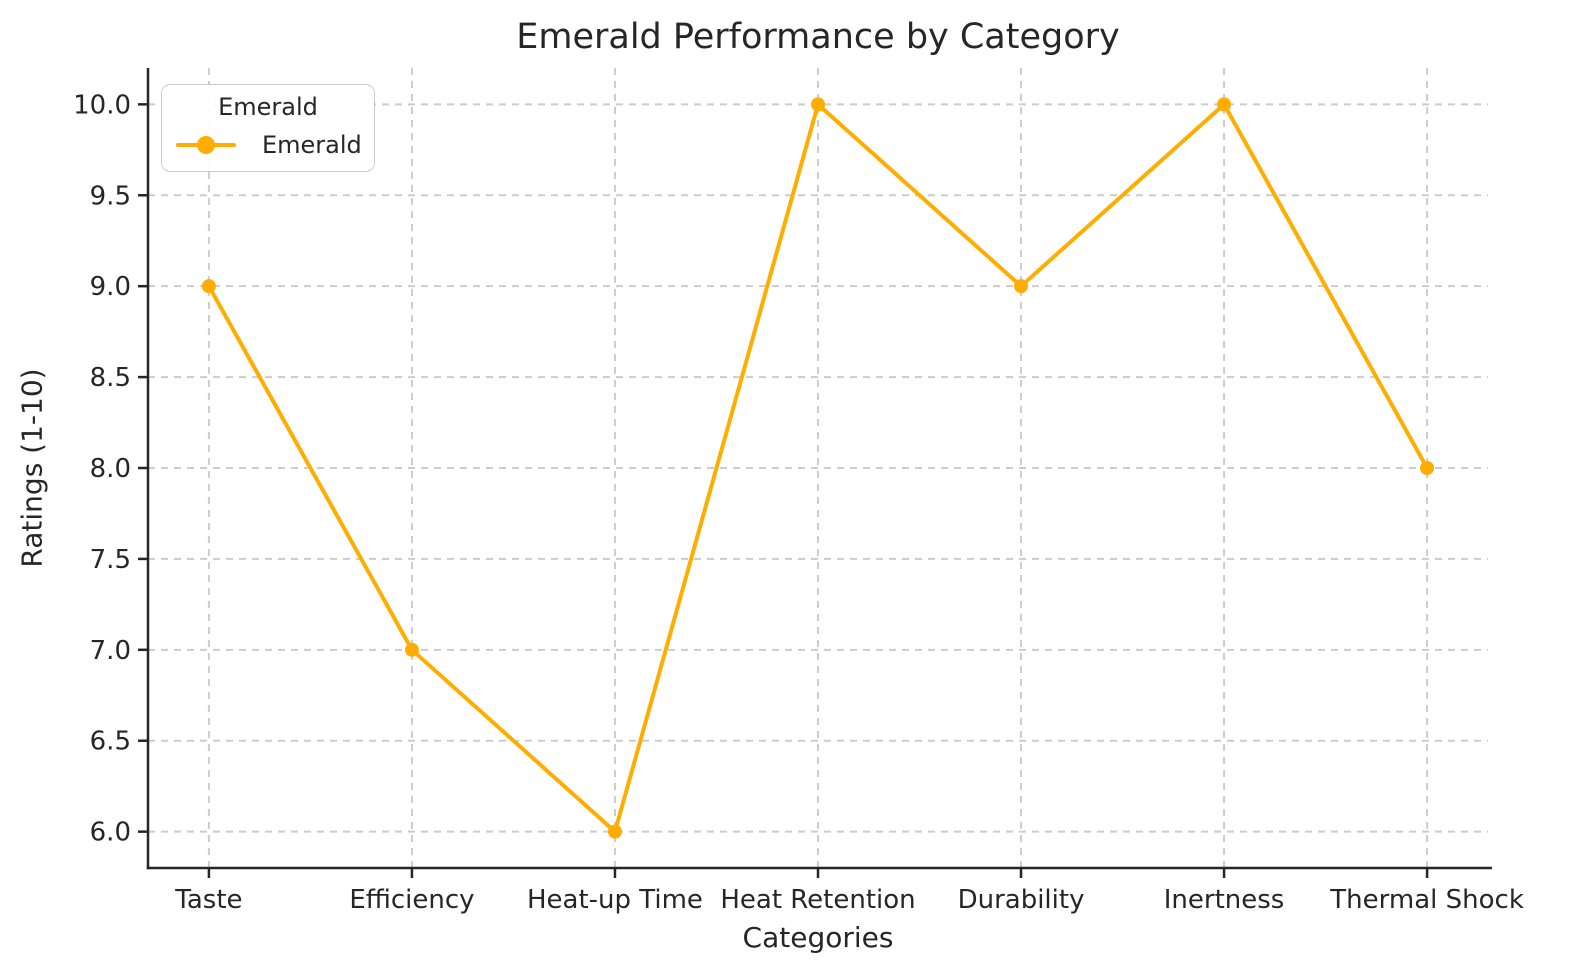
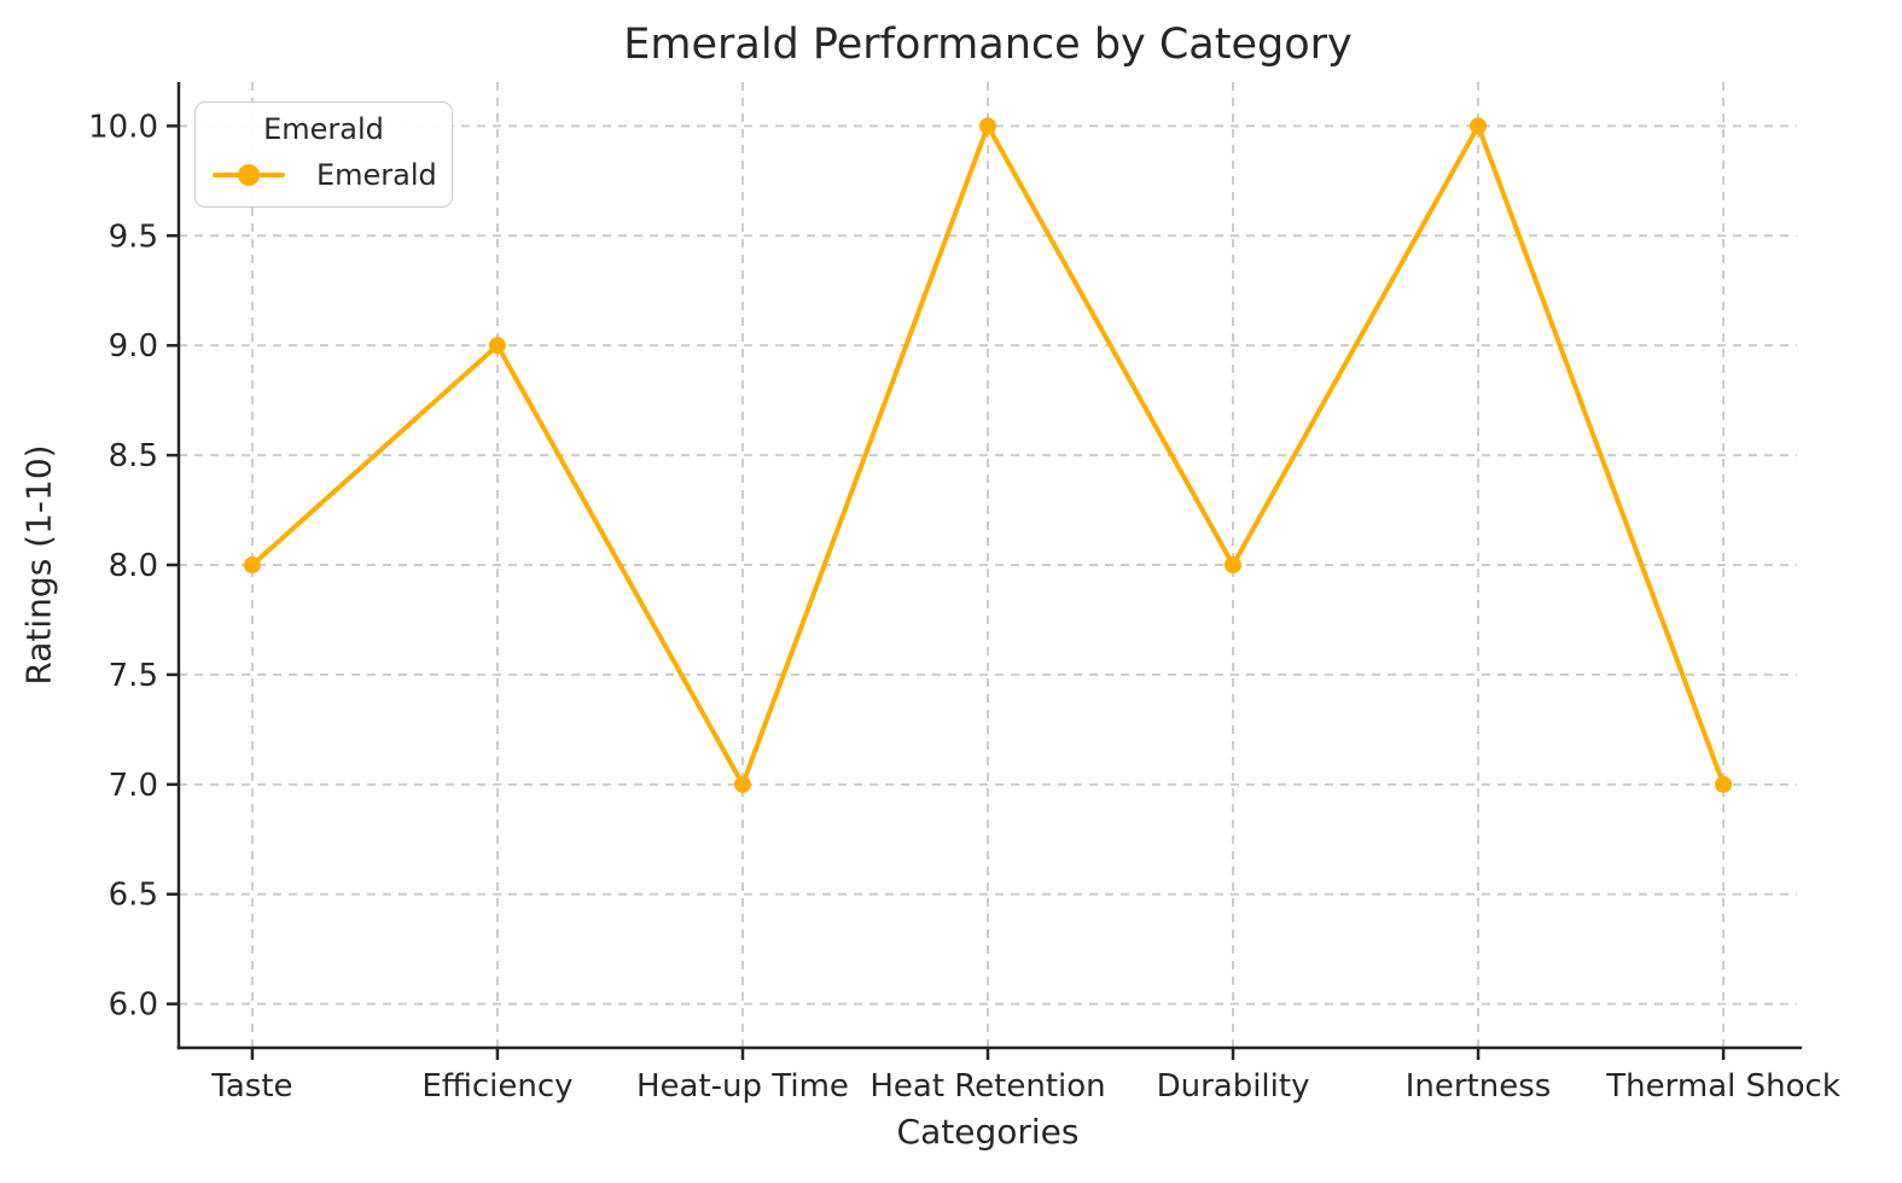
Taste: 9 -> 8
Efficiency: 7 -> 9
Heat-up Time: 6 -> 7
Durability: 9 -> 8
Thermal Shock: 8 -> 7
